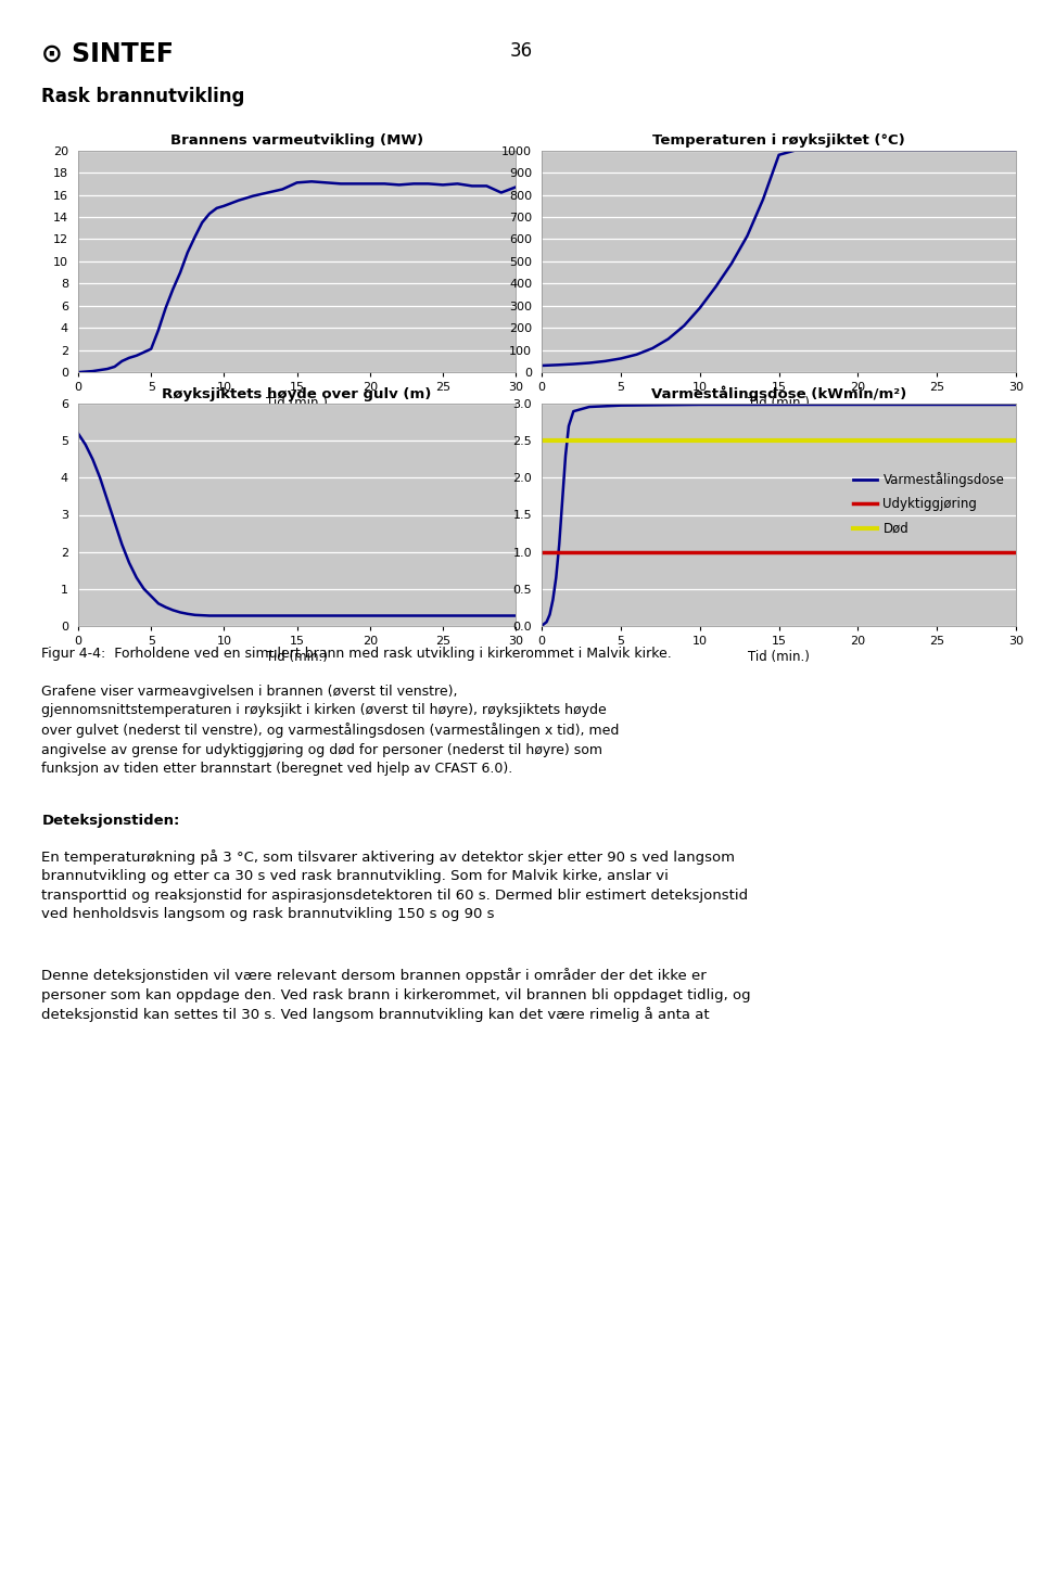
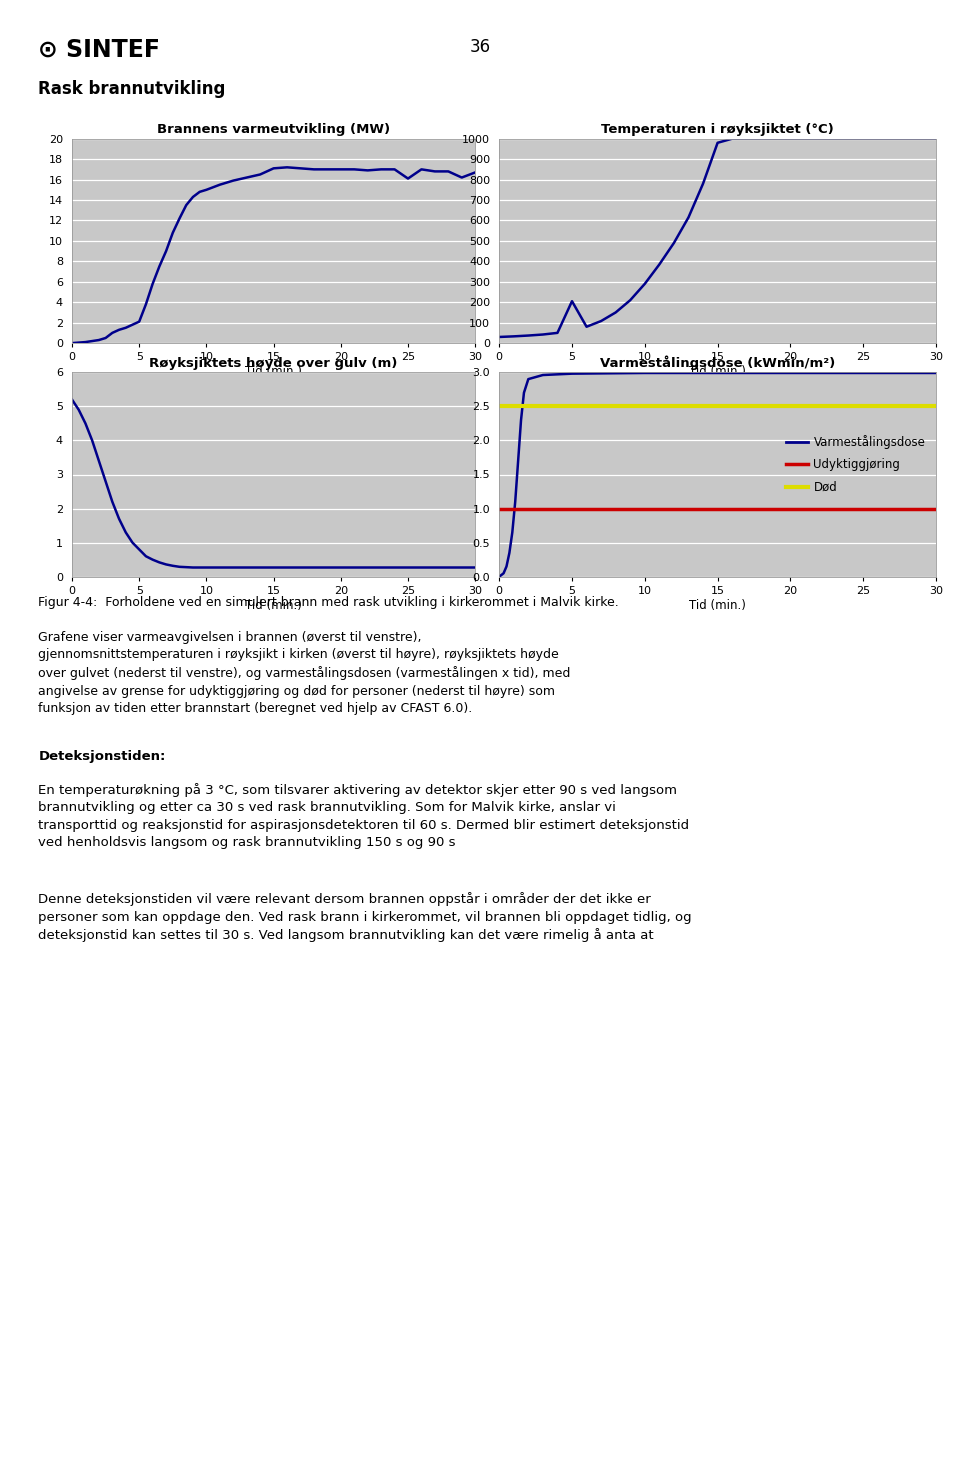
Brannens varmeutvikling (MW)/25: 16.9 -> 16.1
Temperaturen i røyksjiktet (°C)/5: 62 -> 205
